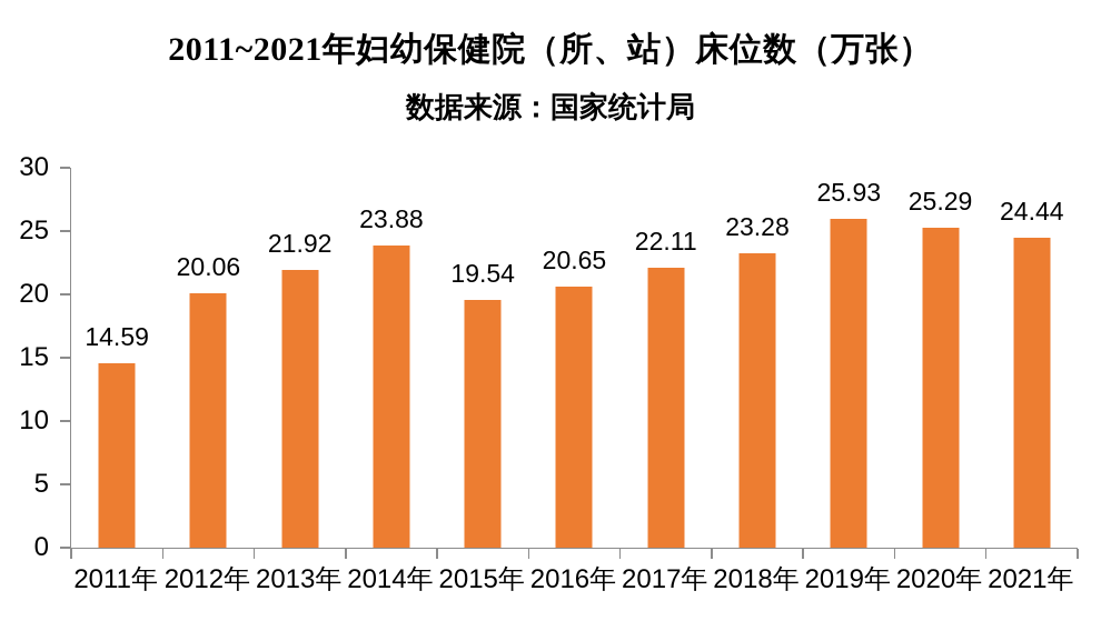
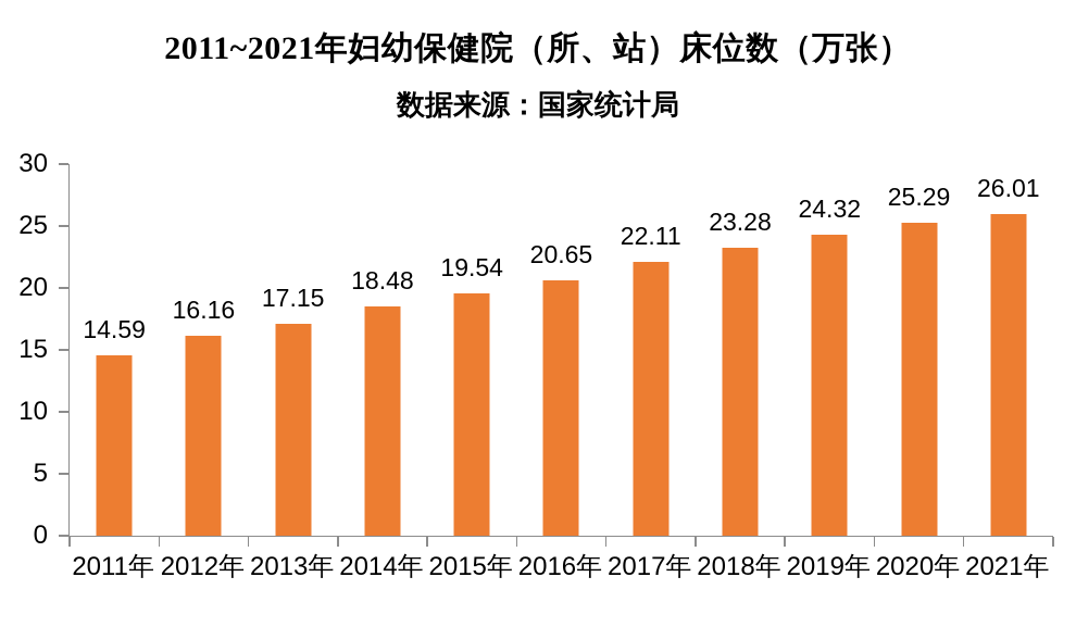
2012年: 20.06 -> 16.16
2013年: 21.92 -> 17.15
2014年: 23.88 -> 18.48
2019年: 25.93 -> 24.32
2021年: 24.44 -> 26.01
